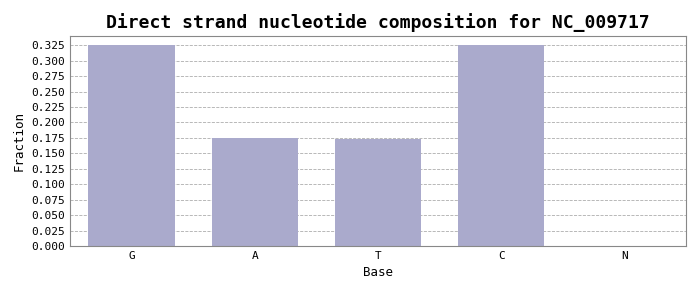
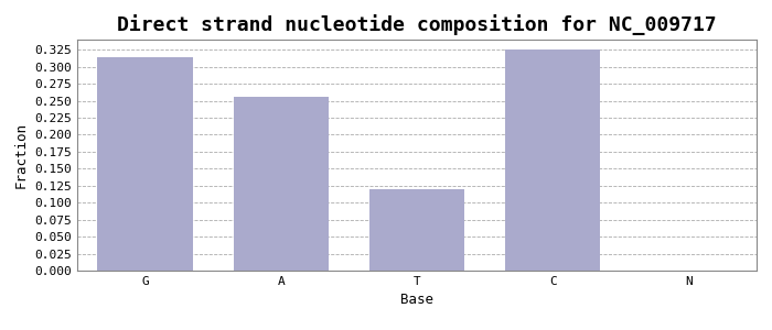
G: 0.326 -> 0.314
A: 0.175 -> 0.256
T: 0.174 -> 0.120
